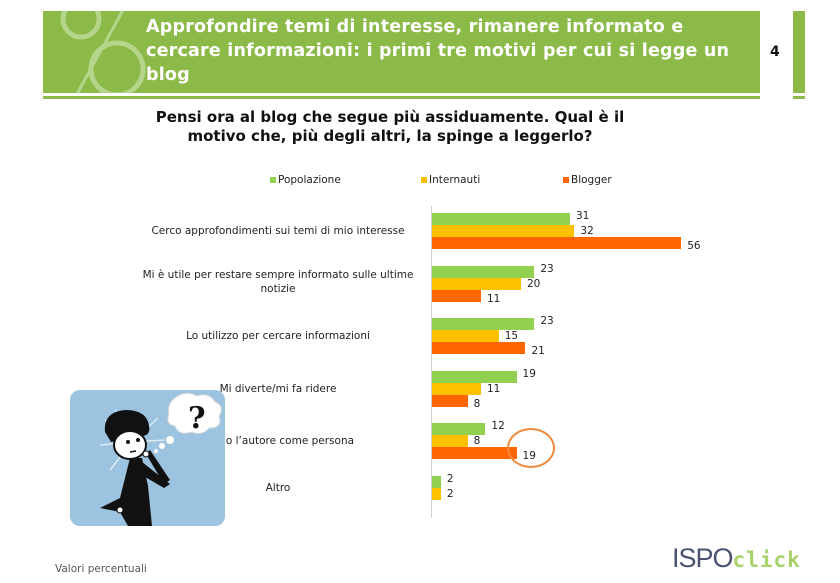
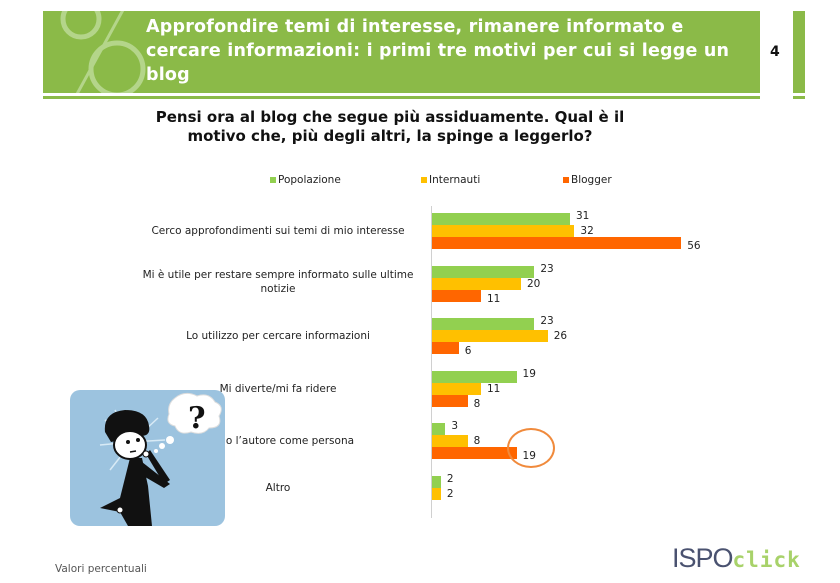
Internauti/Lo utilizzo per cercare informazioni: 15 -> 26
Blogger/Lo utilizzo per cercare informazioni: 21 -> 6
Popolazione/Stimo l’autore come persona: 12 -> 3
